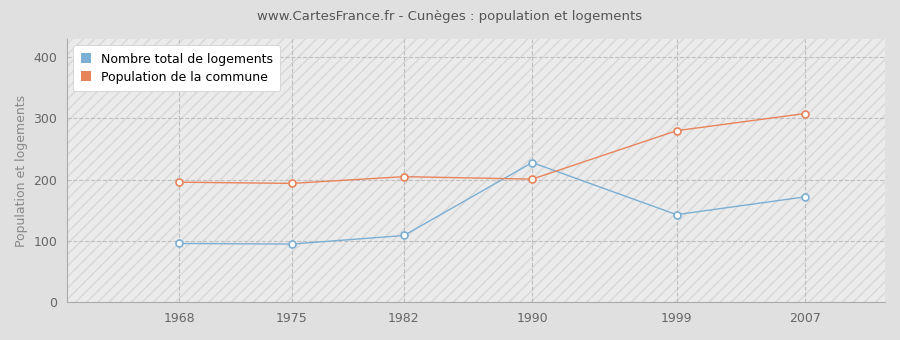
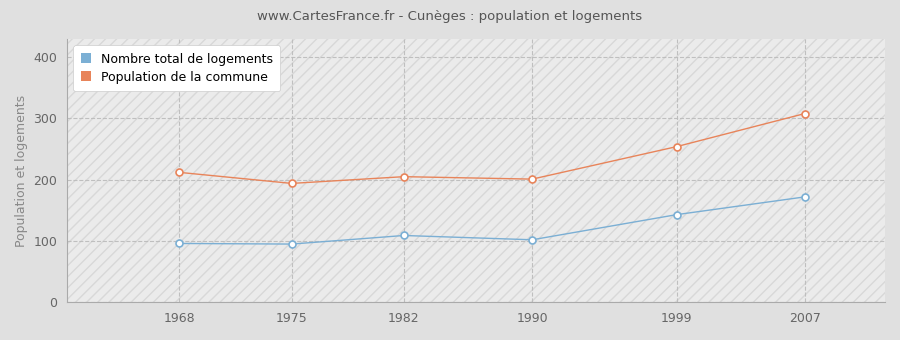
Population de la commune/1968: 196 -> 212
Nombre total de logements/1990: 228 -> 102
Population de la commune/1999: 280 -> 254
